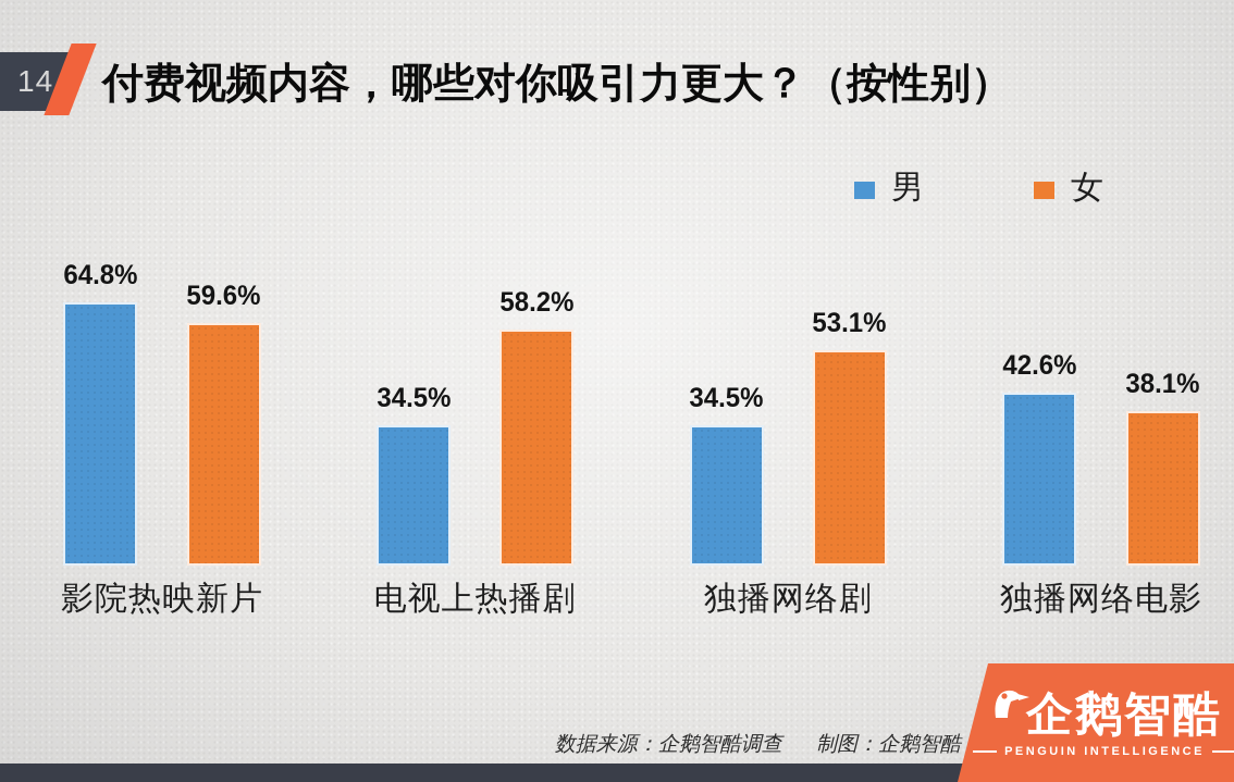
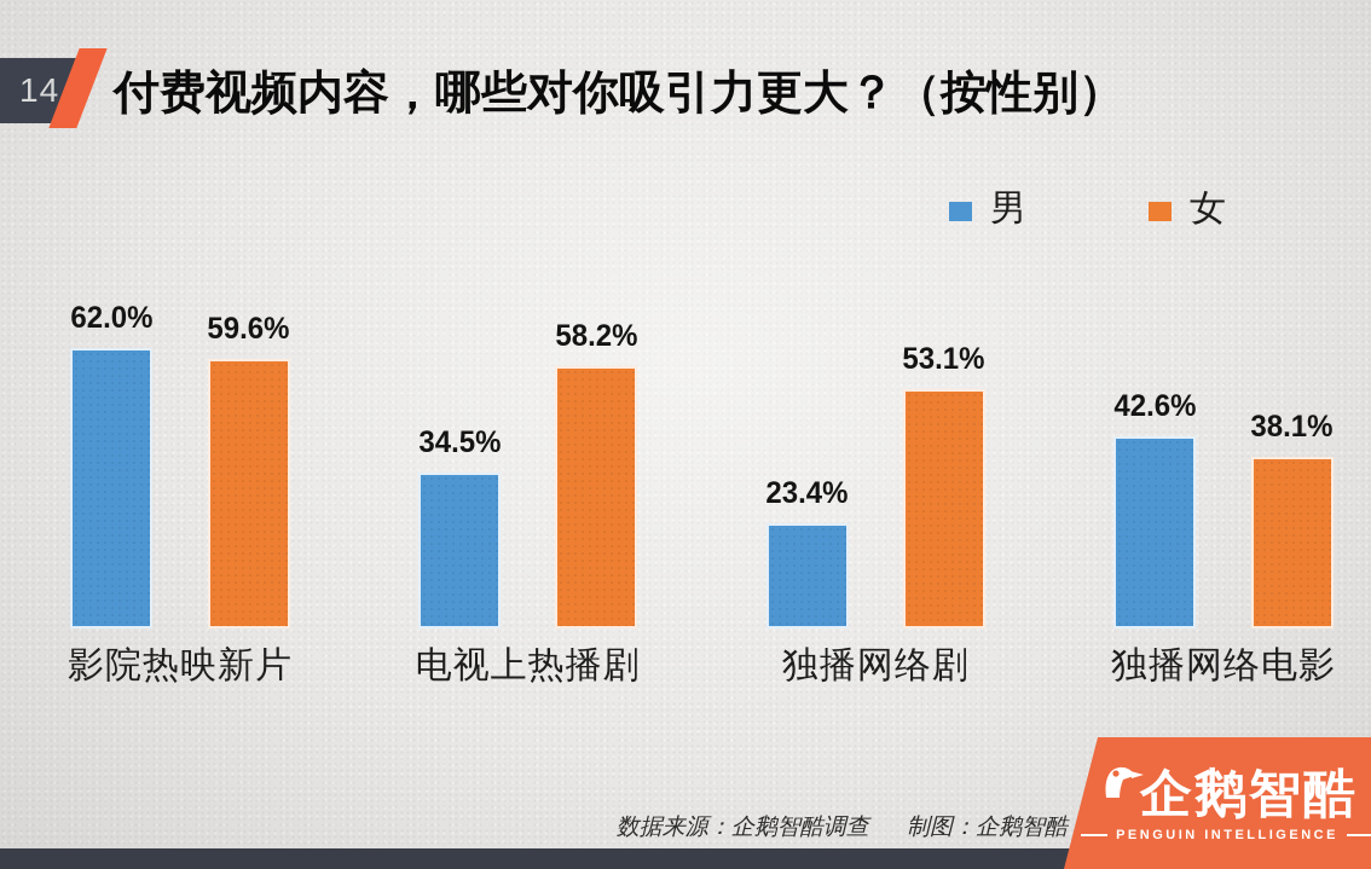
男/影院热映新片: 64.8% -> 62.0%
男/独播网络剧: 34.5% -> 23.4%
